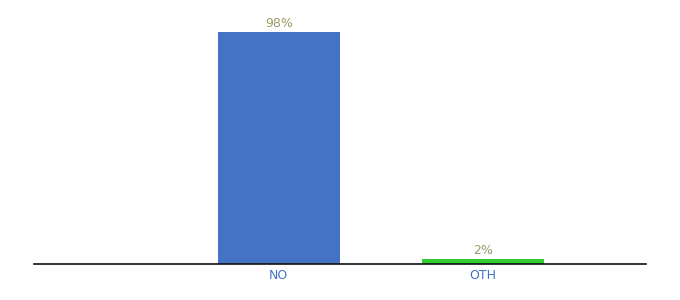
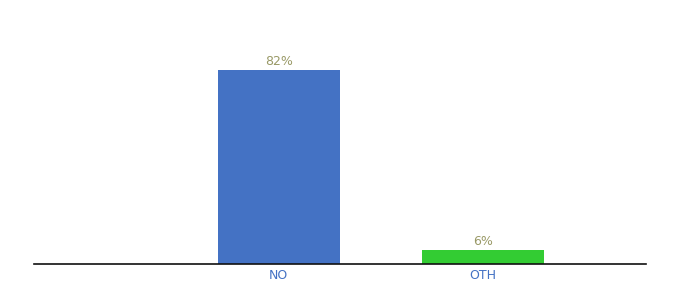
NO: 98% -> 82%
OTH: 2% -> 6%
